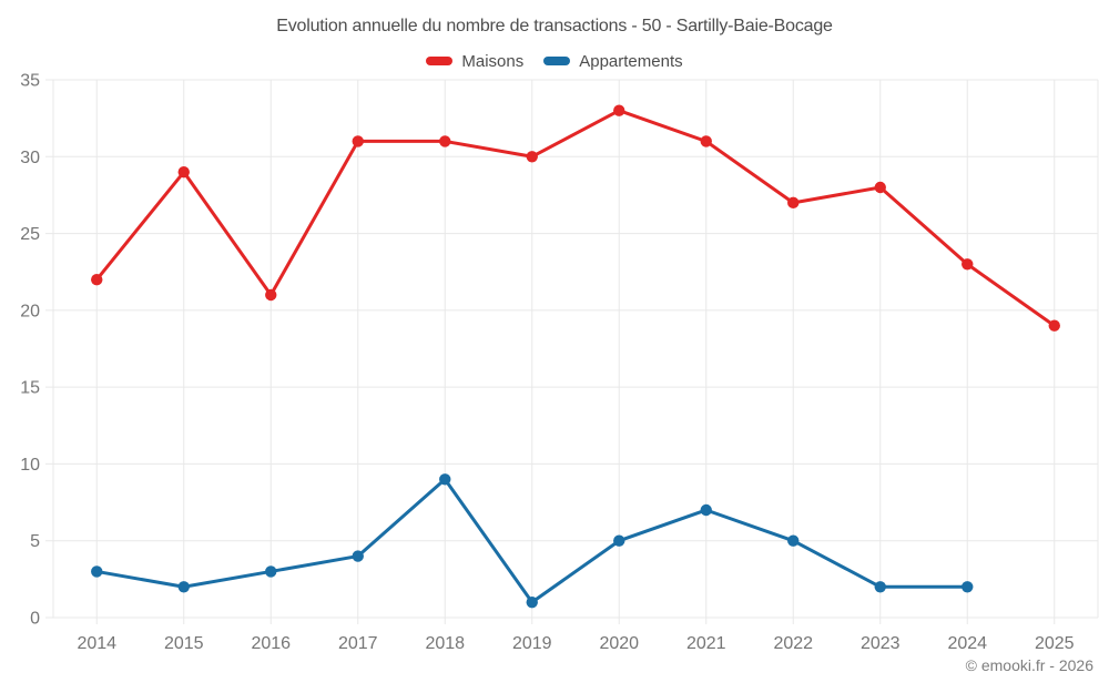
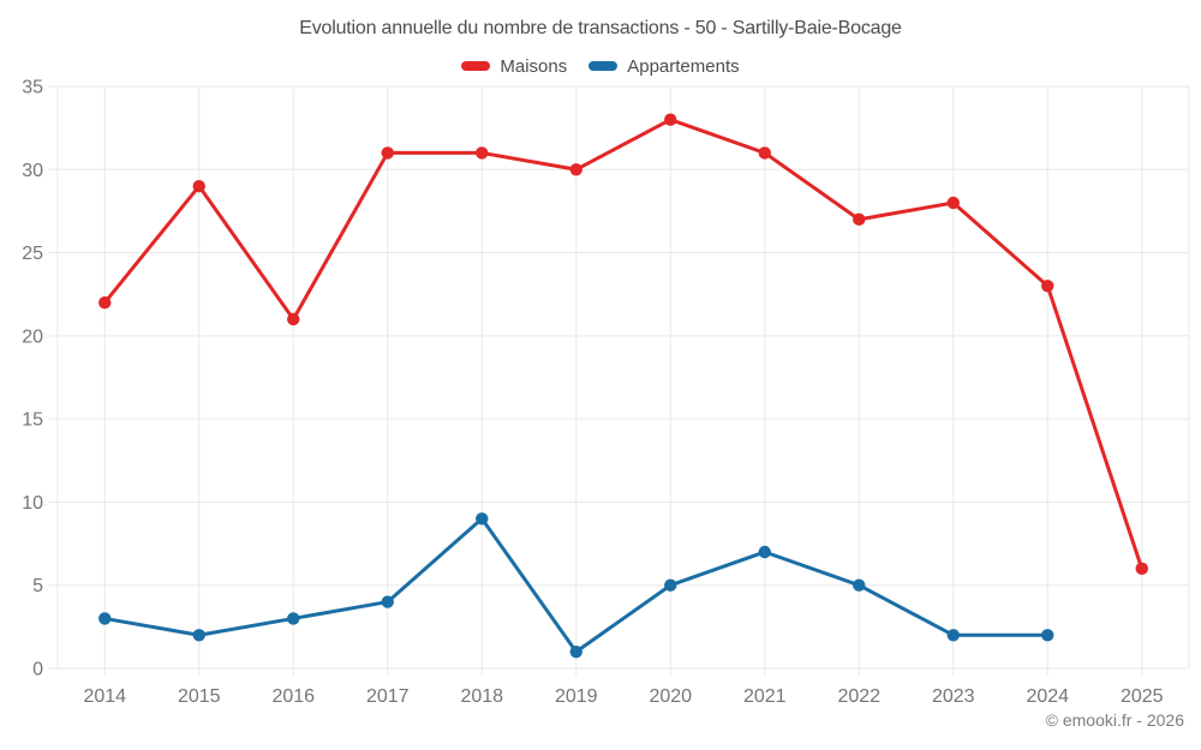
Maisons/2025: 19 -> 6
